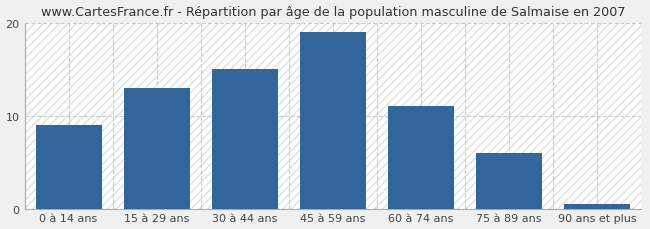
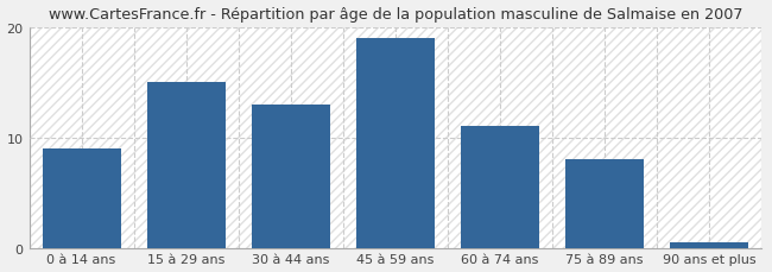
15 à 29 ans: 13.0 -> 15.0
30 à 44 ans: 15.0 -> 13.0
75 à 89 ans: 6.0 -> 8.0
